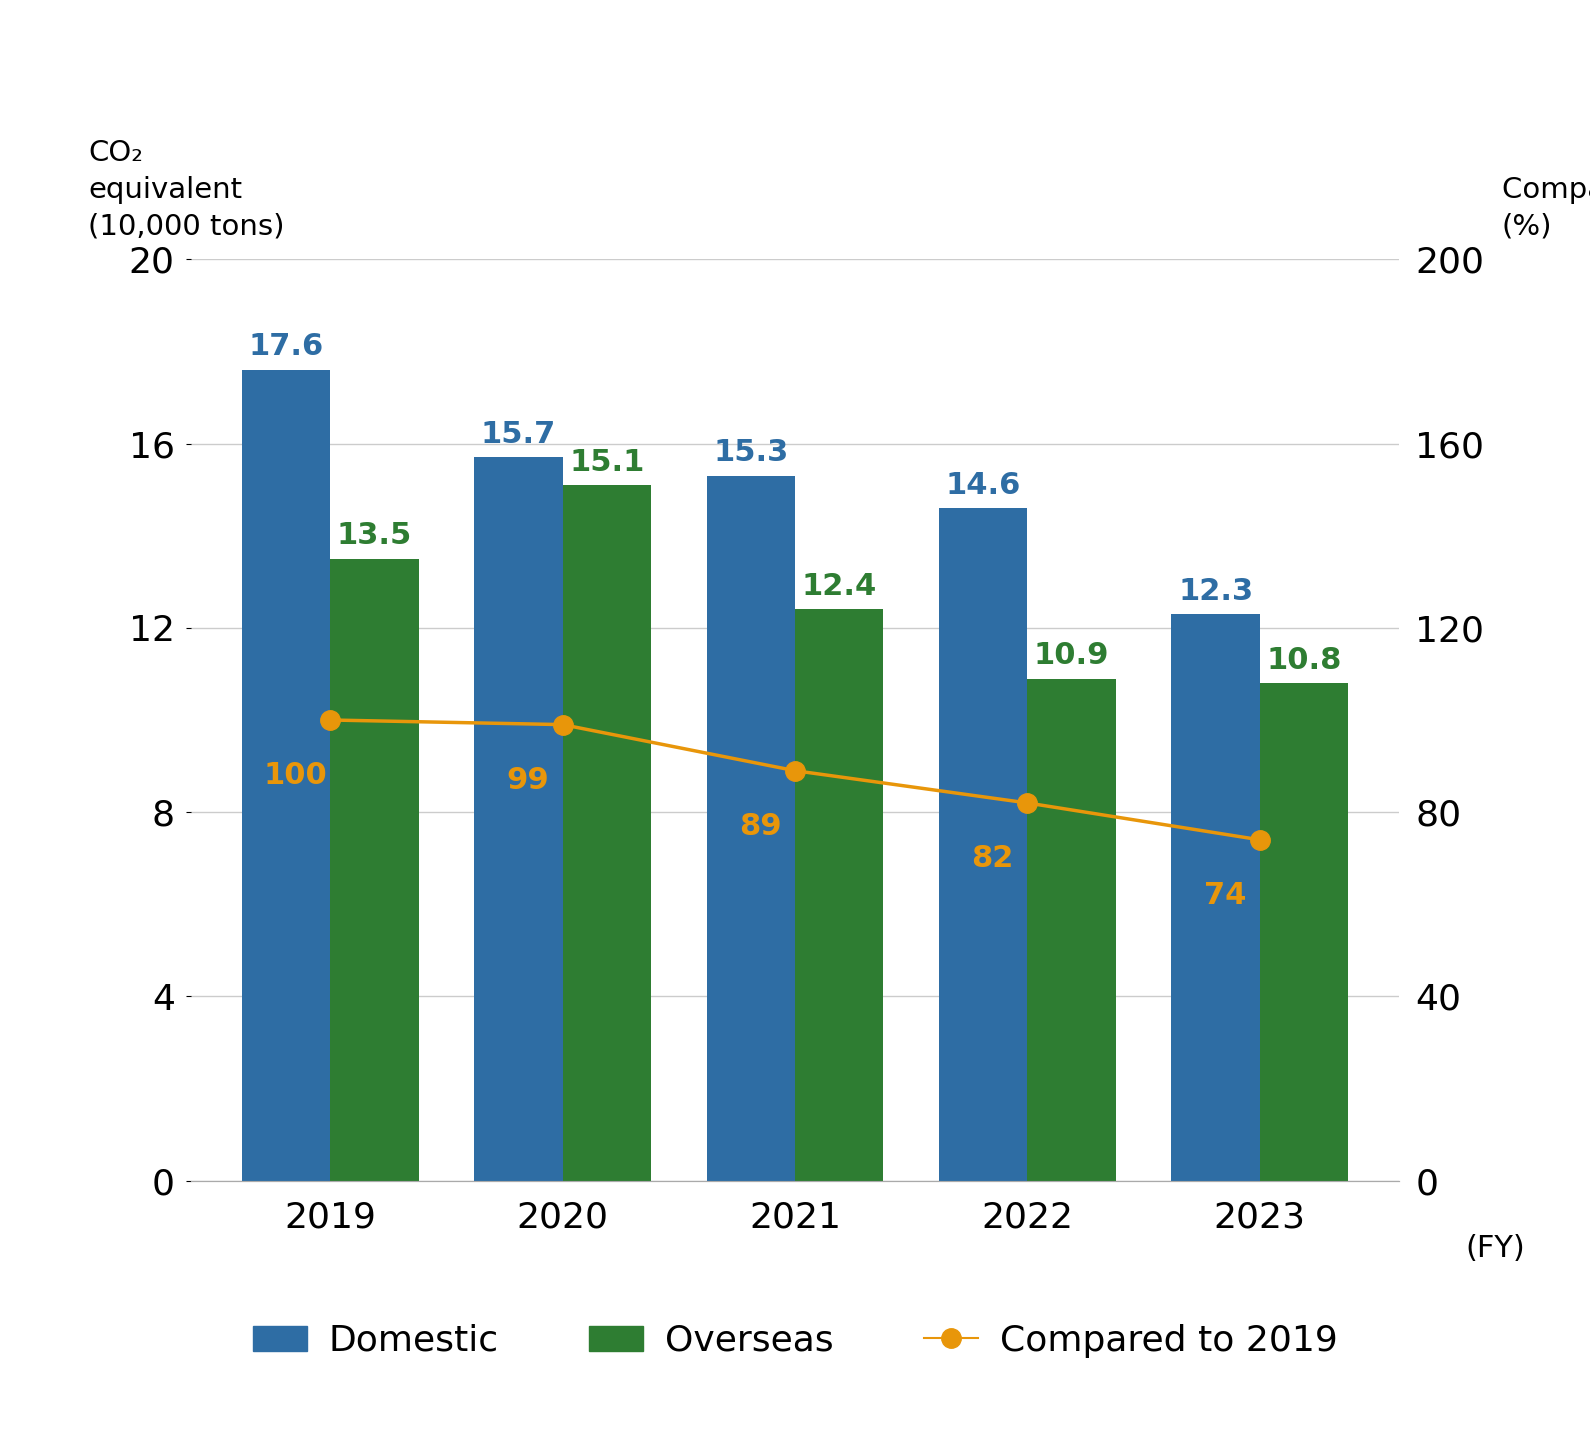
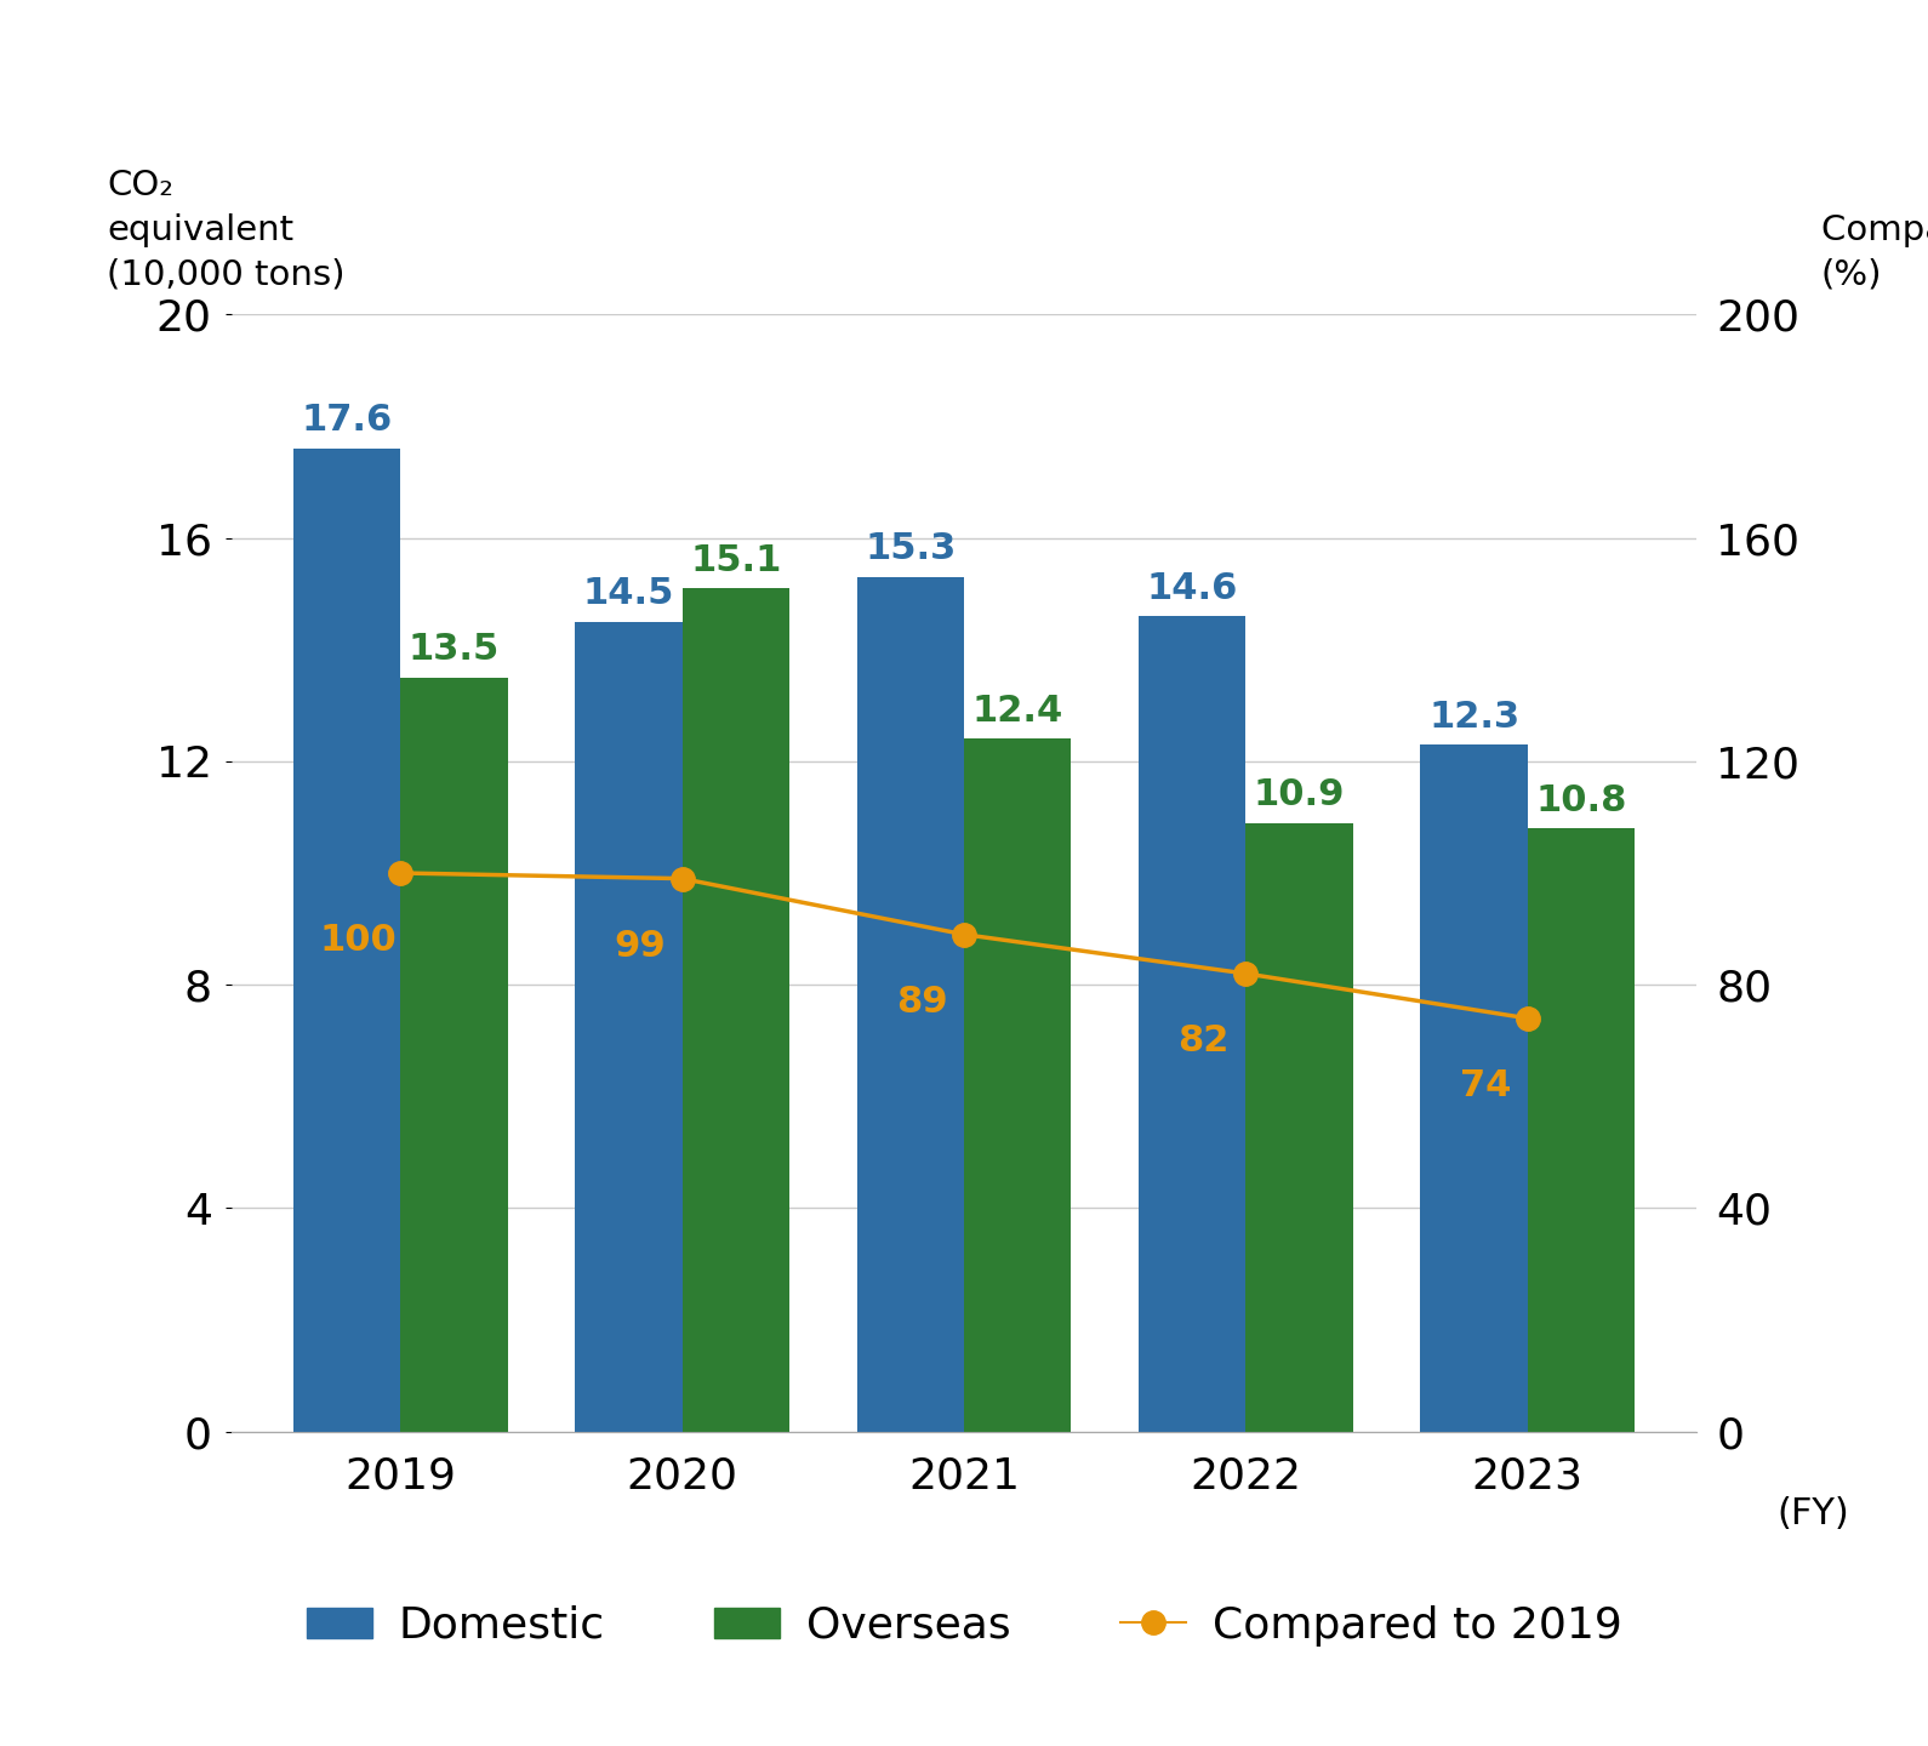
Domestic/2020: 15.7 -> 14.5
